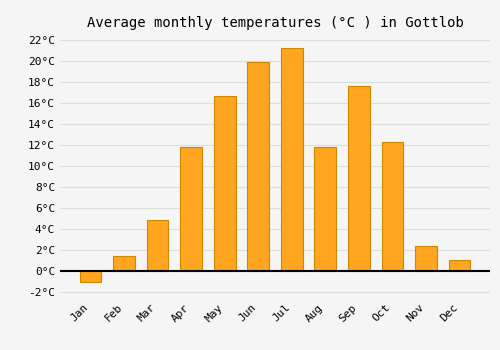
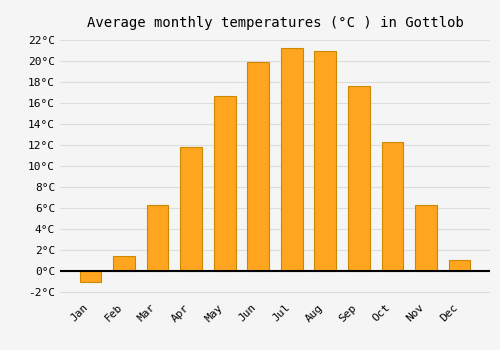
Mar: 4.9°C -> 6.3°C
Aug: 11.8°C -> 21.0°C
Nov: 2.4°C -> 6.3°C
